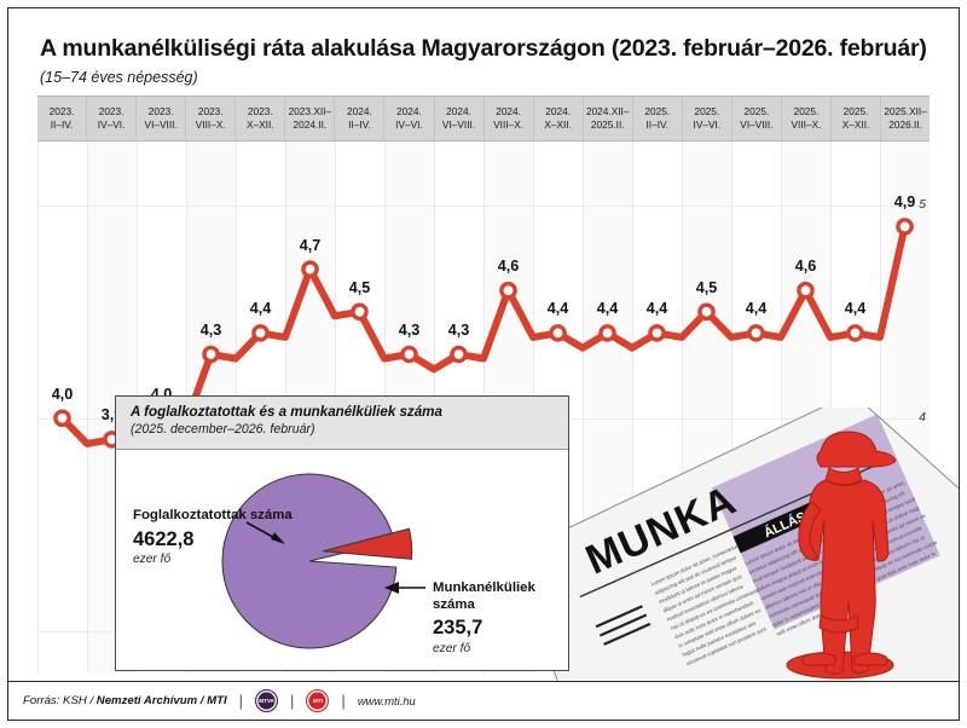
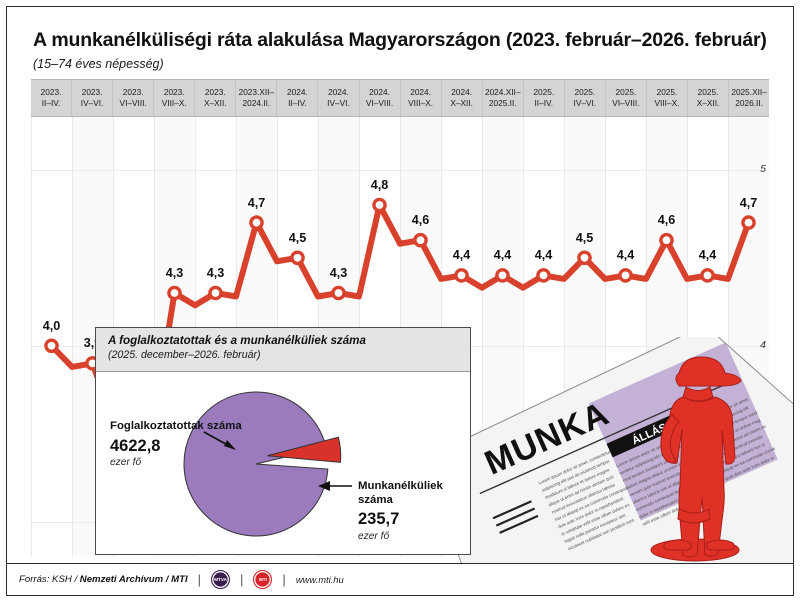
2023. VI–VIII.: 4,0 -> 3,6
2023. X–XII.: 4,4 -> 4,3
2024. VI–VIII.: 4,3 -> 4,8
2025.XII–2026.II.: 4,9 -> 4,7
